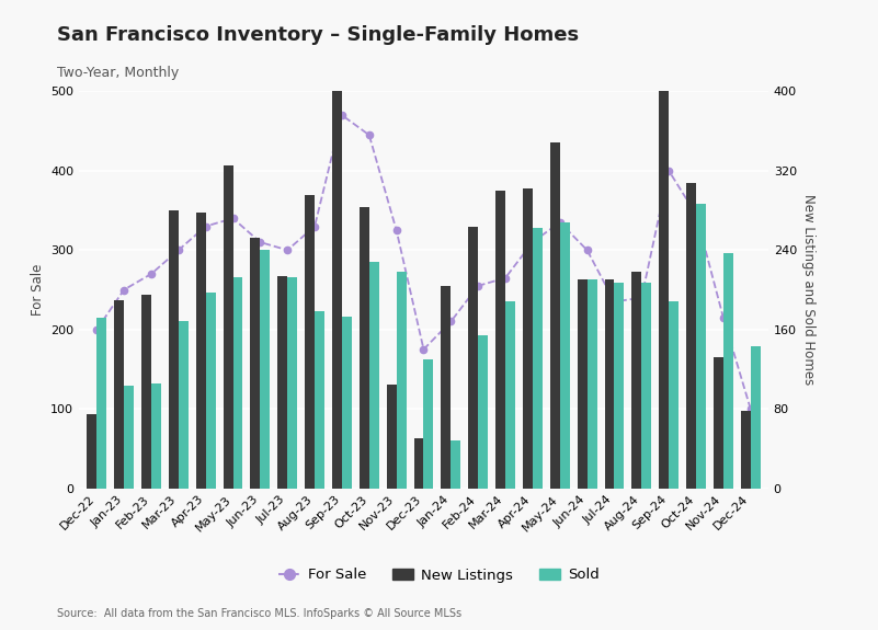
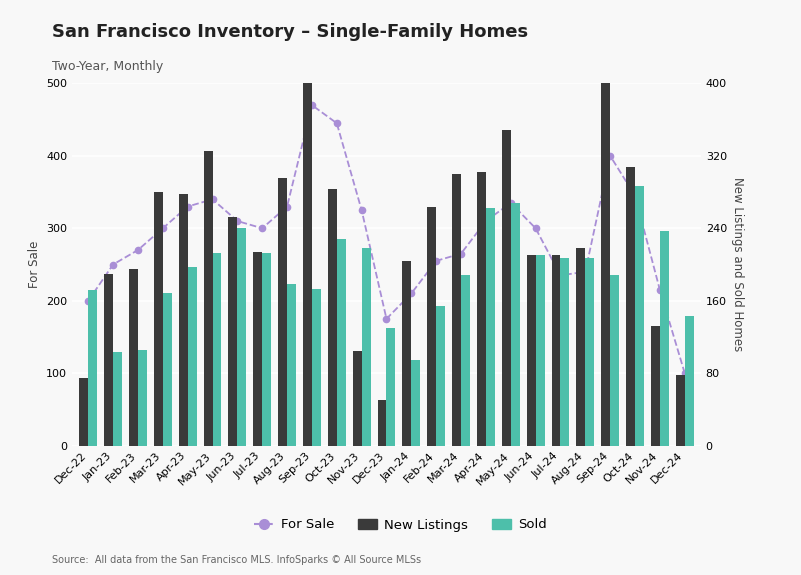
Sold/Jan-24: 48 -> 95
